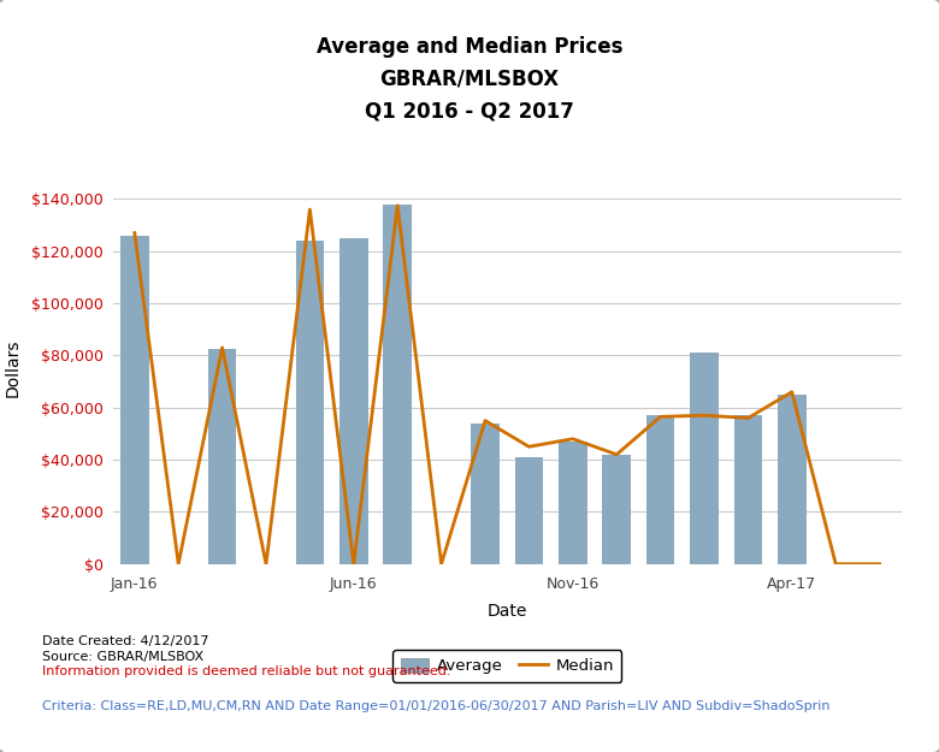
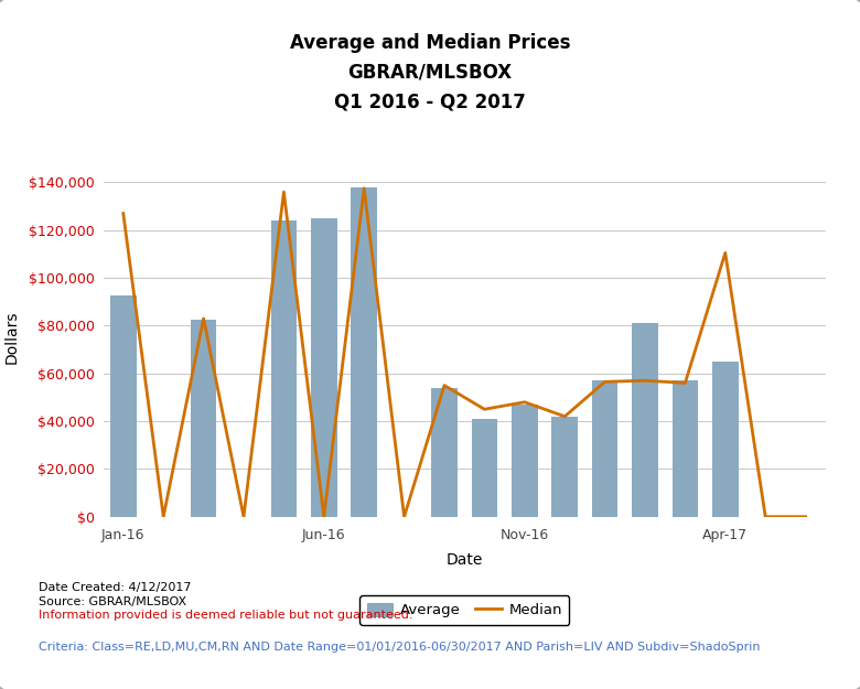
Average/Jan-16: $126,000 -> $92,500
Median/Apr-17: $66,000 -> $110,500
